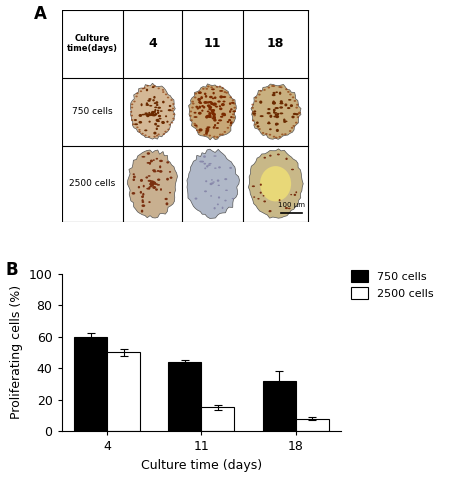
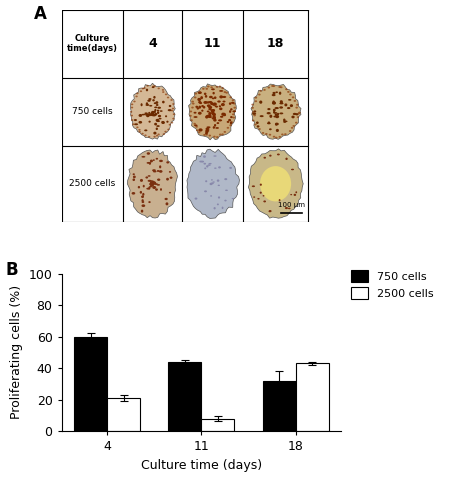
2500 cells/4: 50 -> 21
2500 cells/11: 15 -> 8
2500 cells/18: 8 -> 43
